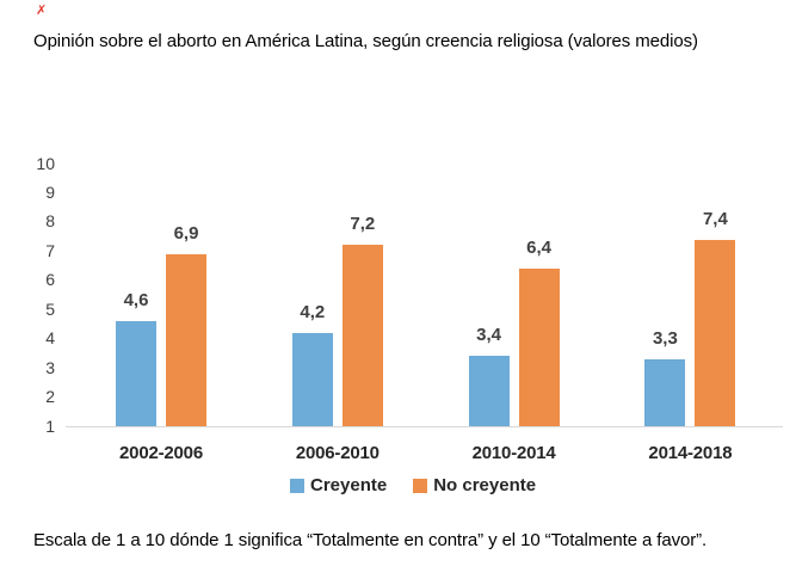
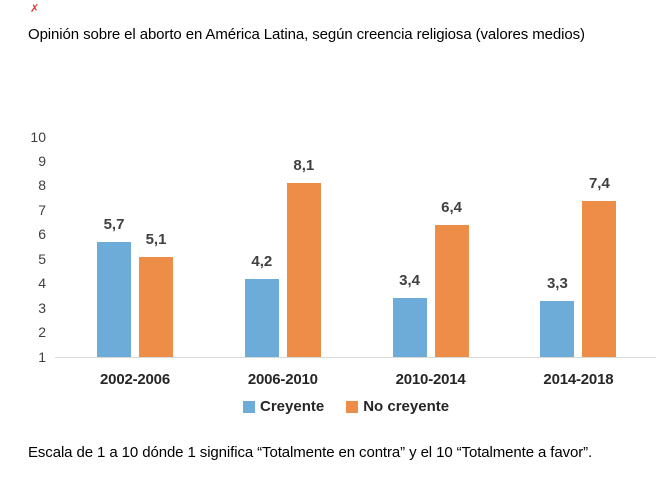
Creyente/2002-2006: 4,6 -> 5,7
No creyente/2002-2006: 6,9 -> 5,1
No creyente/2006-2010: 7,2 -> 8,1
